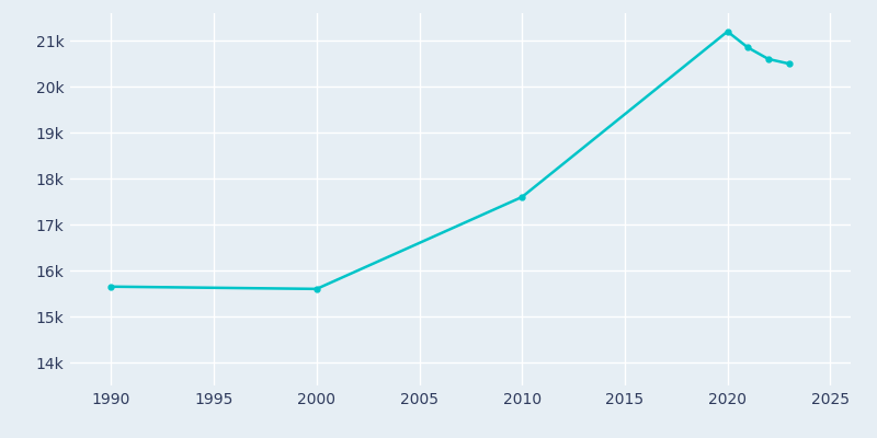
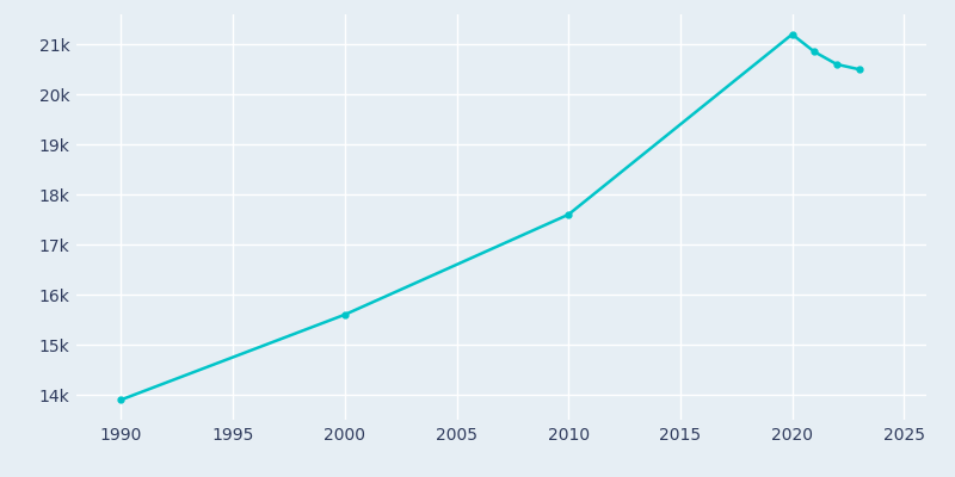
1990: 15.65k -> 13.90k
